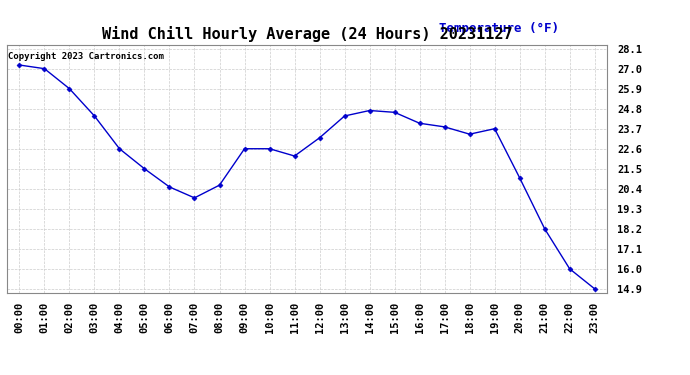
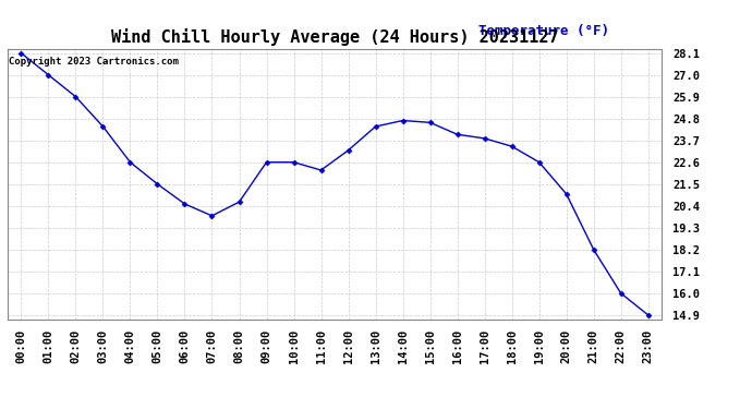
00:00: 27.2 -> 28.1
19:00: 23.7 -> 22.6
